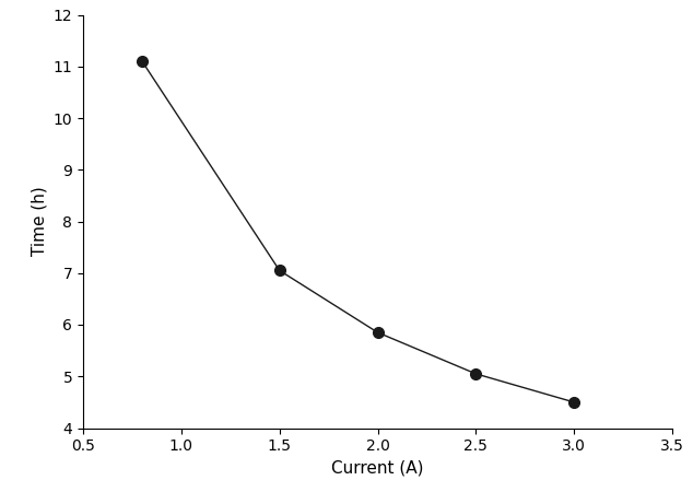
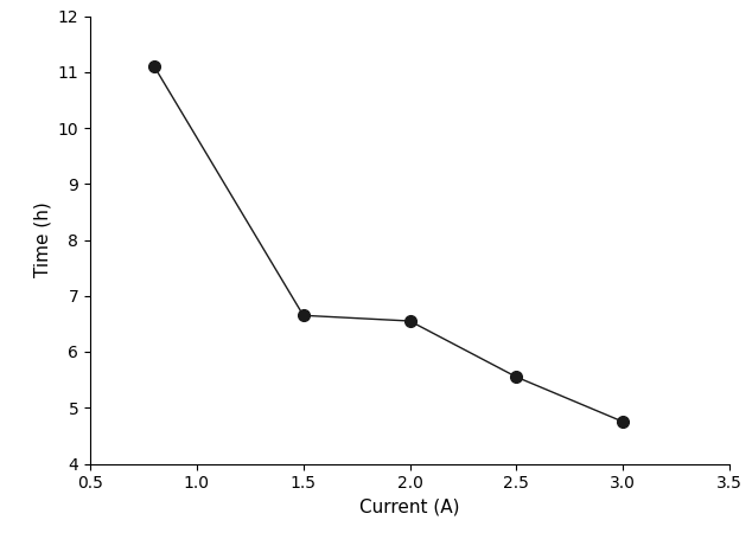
1.5: 7.05 -> 6.65
2.0: 5.85 -> 6.55
2.5: 5.05 -> 5.55
3.0: 4.50 -> 4.75
